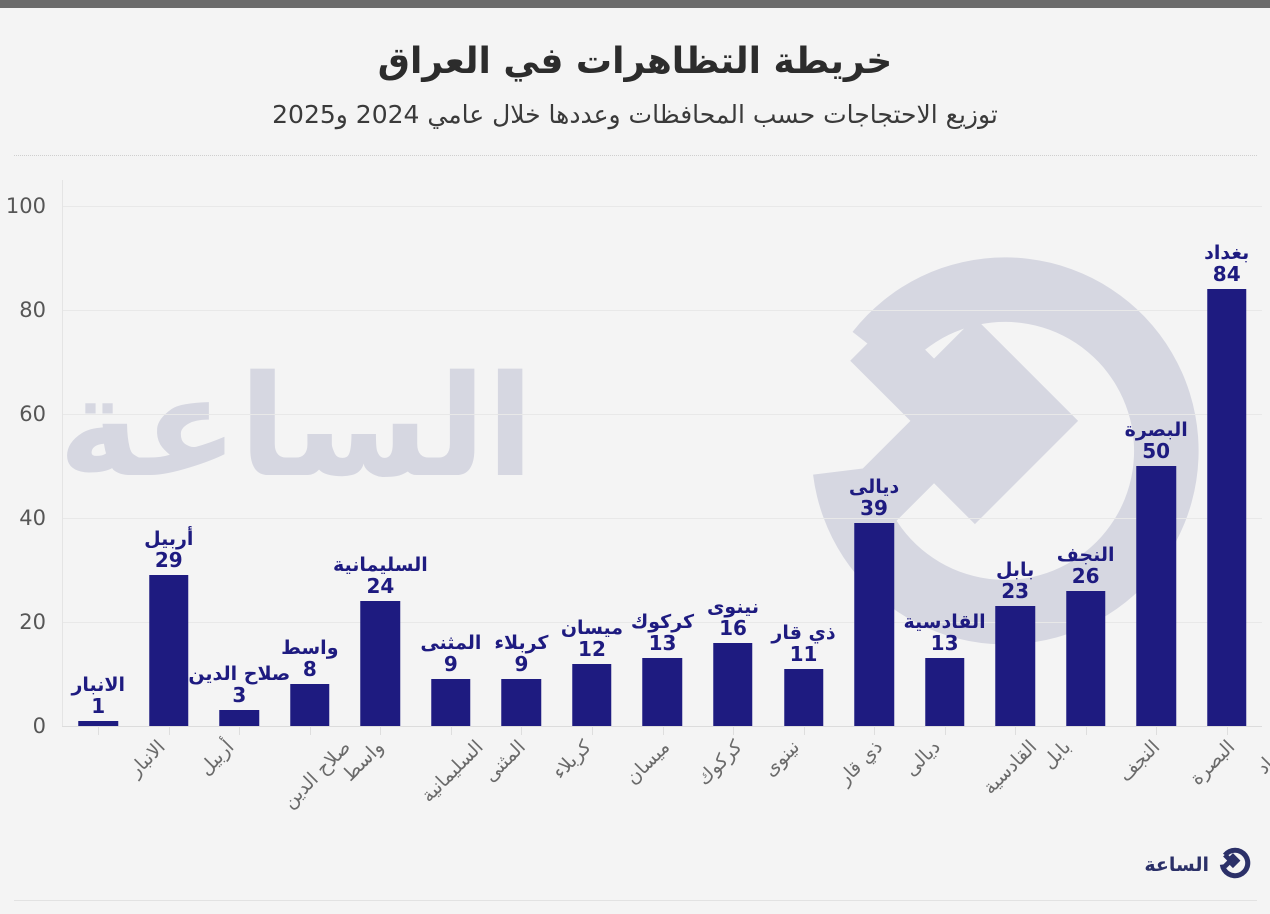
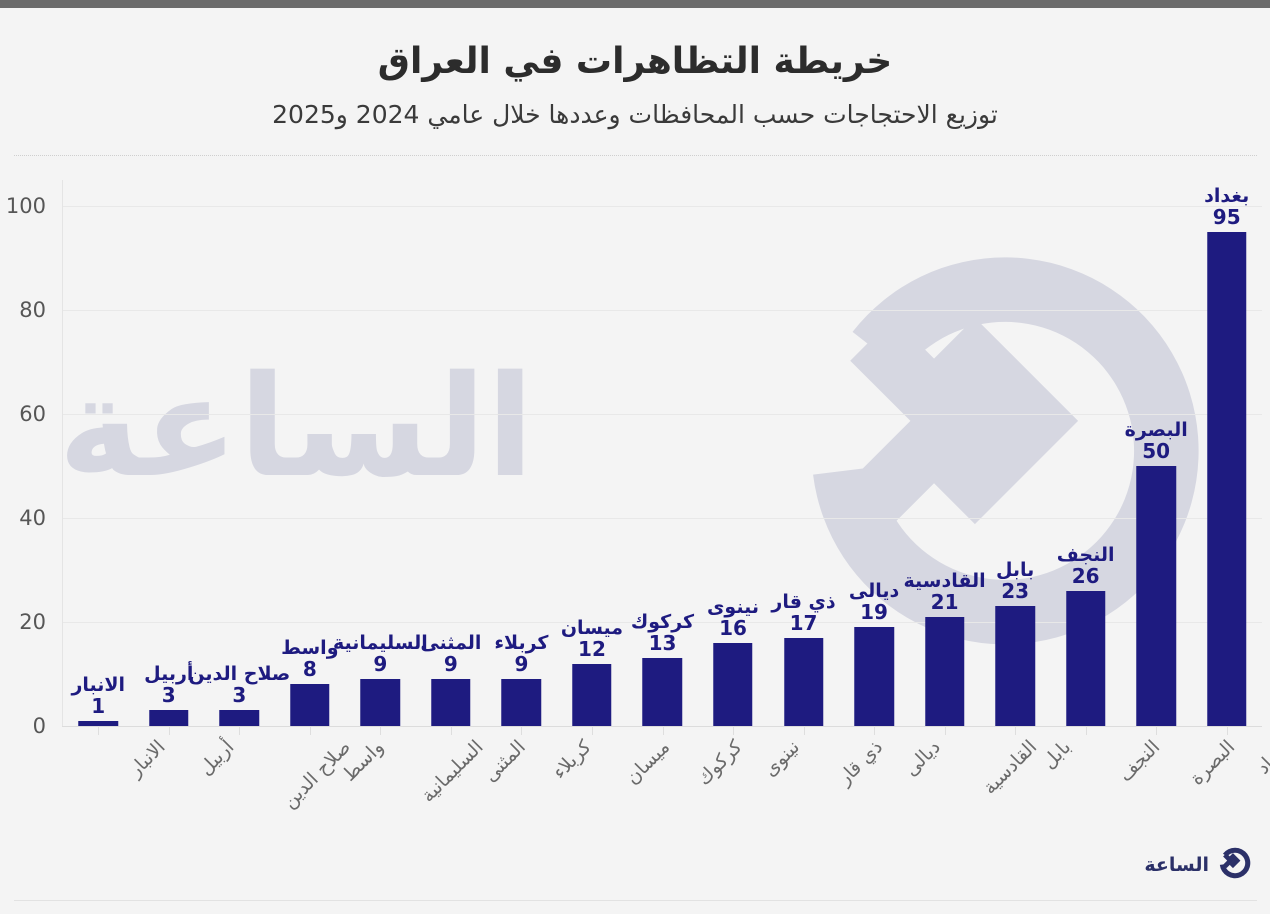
أربيل: 29 -> 3
السليمانية: 24 -> 9
ذي قار: 11 -> 17
ديالى: 39 -> 19
القادسية: 13 -> 21
بغداد: 84 -> 95
